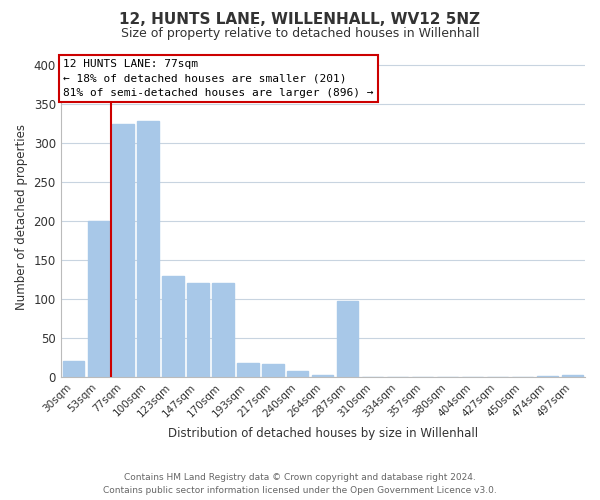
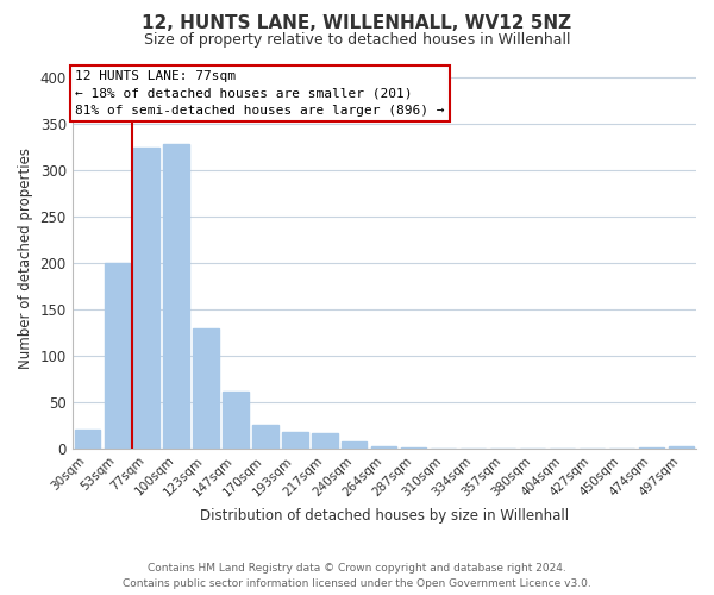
147sqm: 120 -> 62
170sqm: 120 -> 25
287sqm: 98 -> 1
